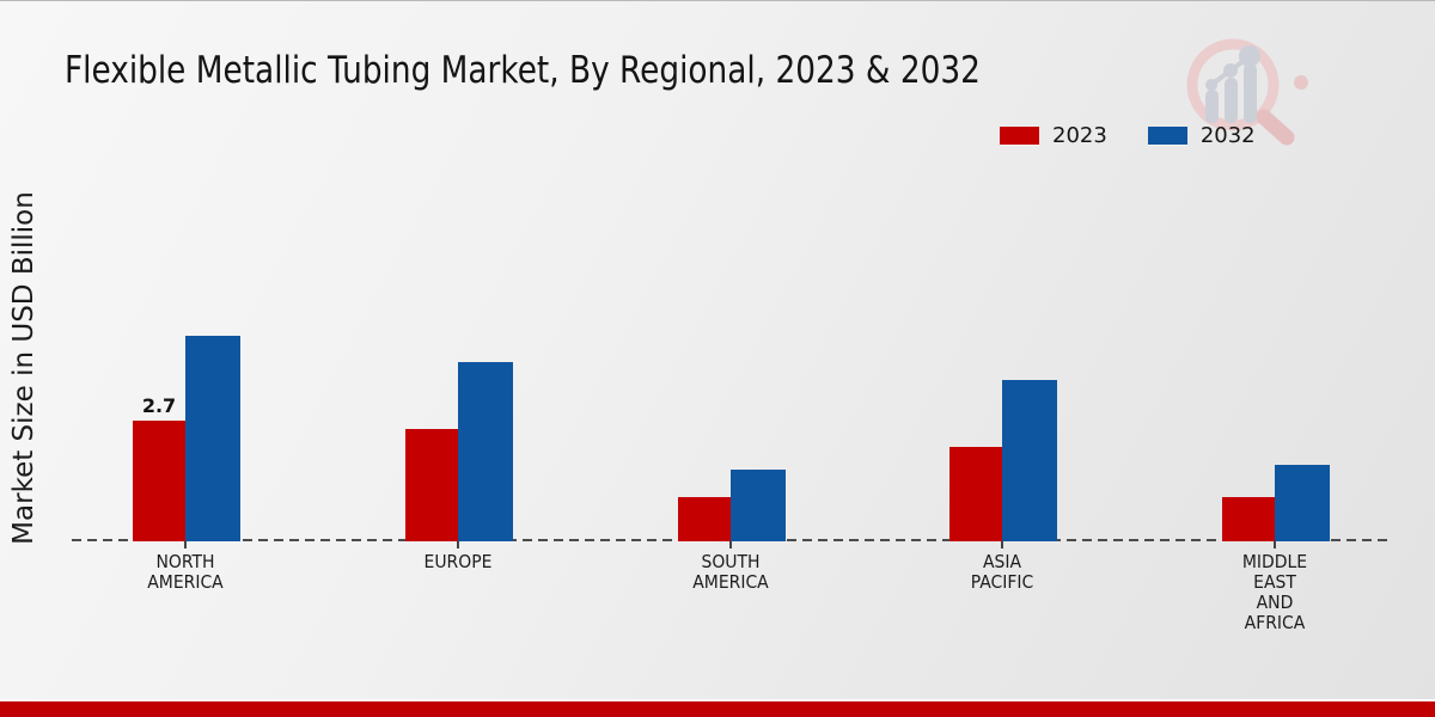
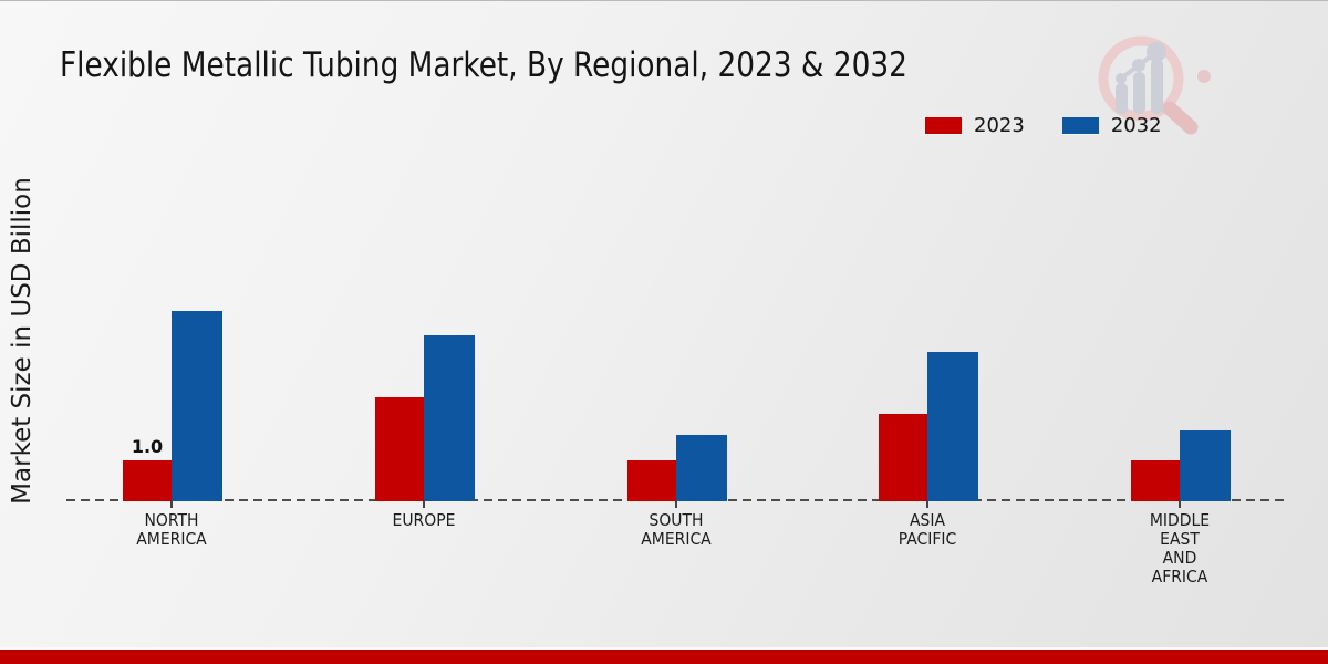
2023/NORTH AMERICA: 2.7 -> 1.0
